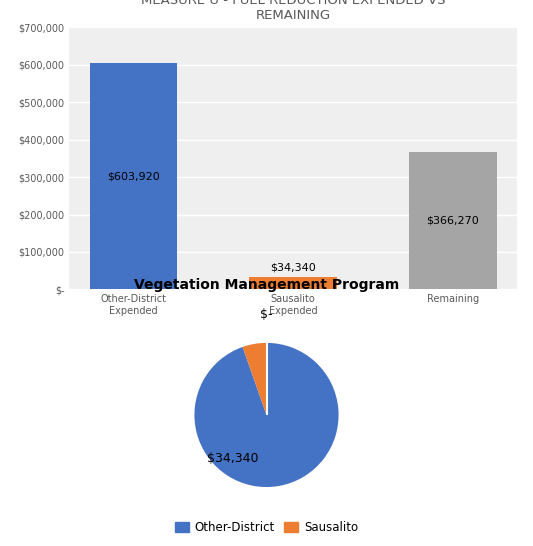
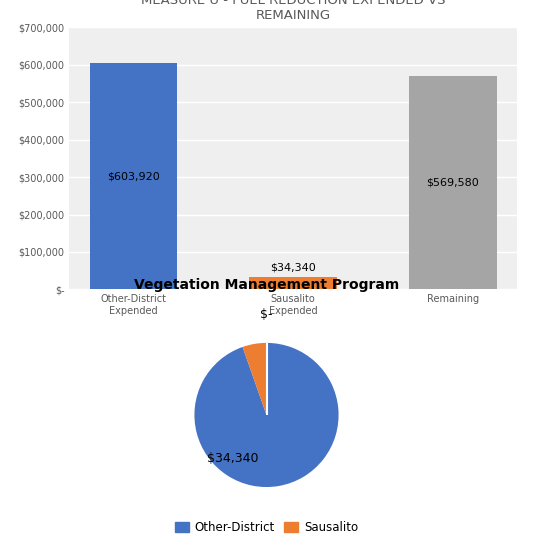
Remaining: $366,270 -> $569,580
